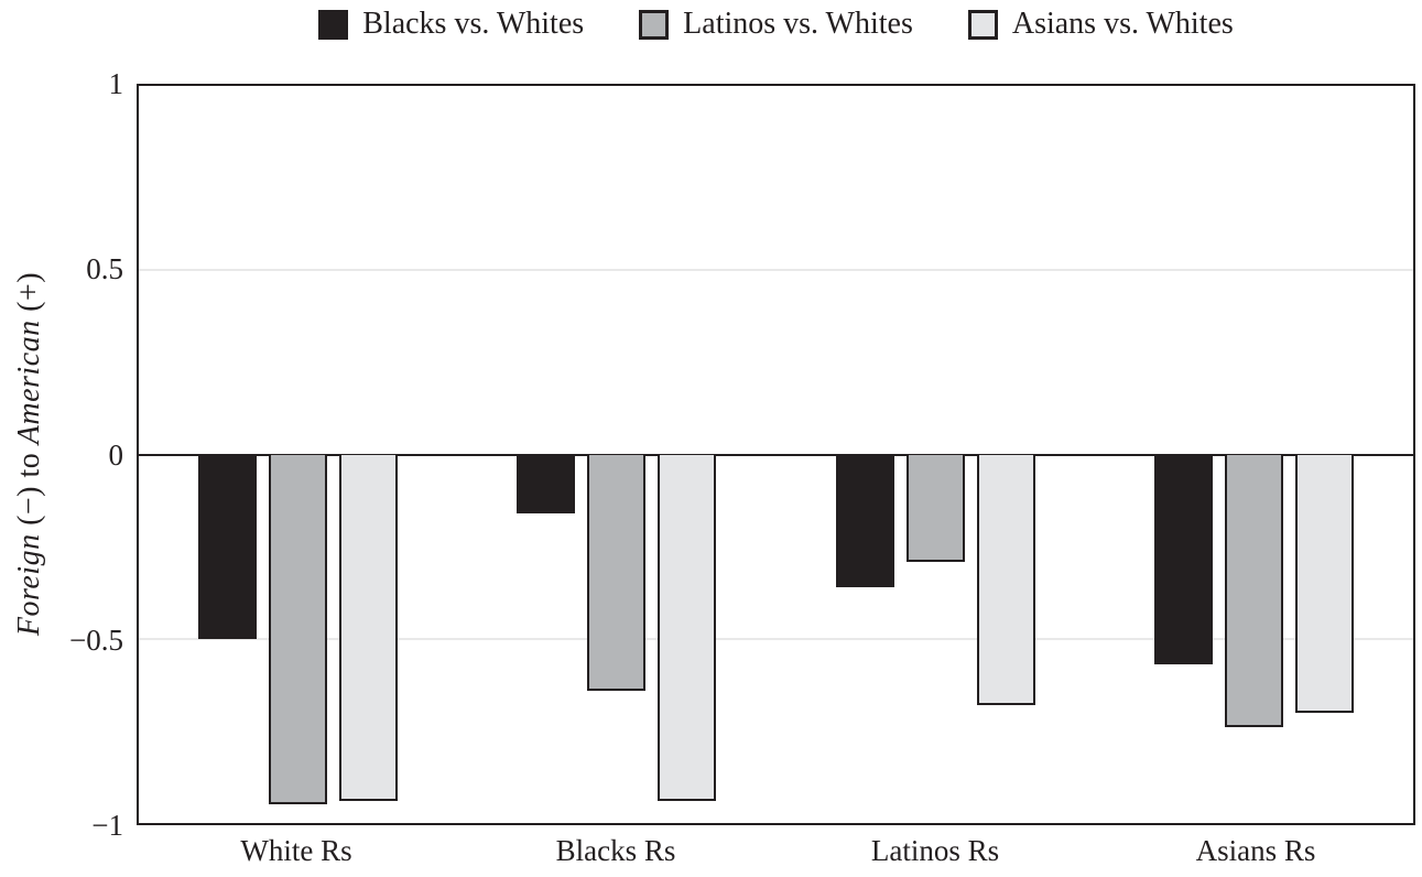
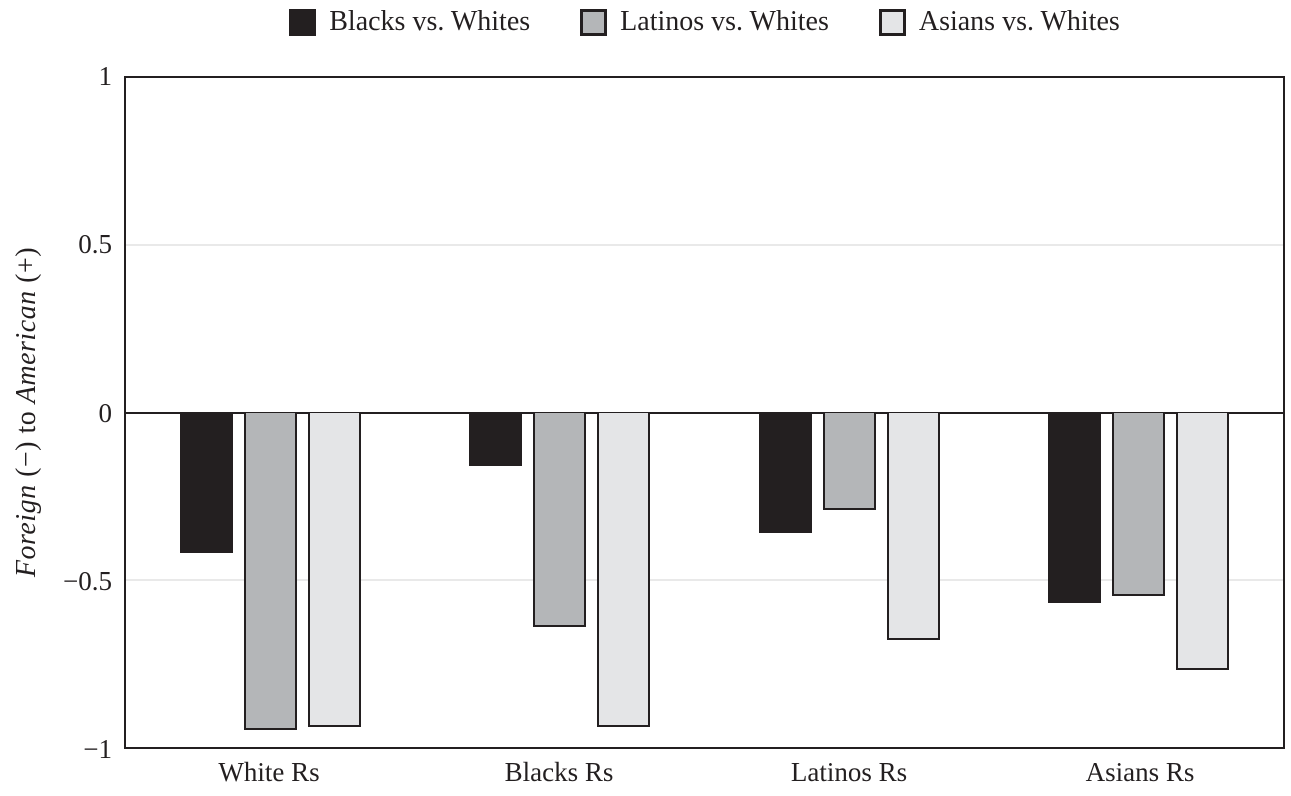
Blacks vs. Whites/White Rs: -0.50 -> -0.42
Latinos vs. Whites/Asians Rs: -0.74 -> -0.55
Asians vs. Whites/Asians Rs: -0.70 -> -0.77
